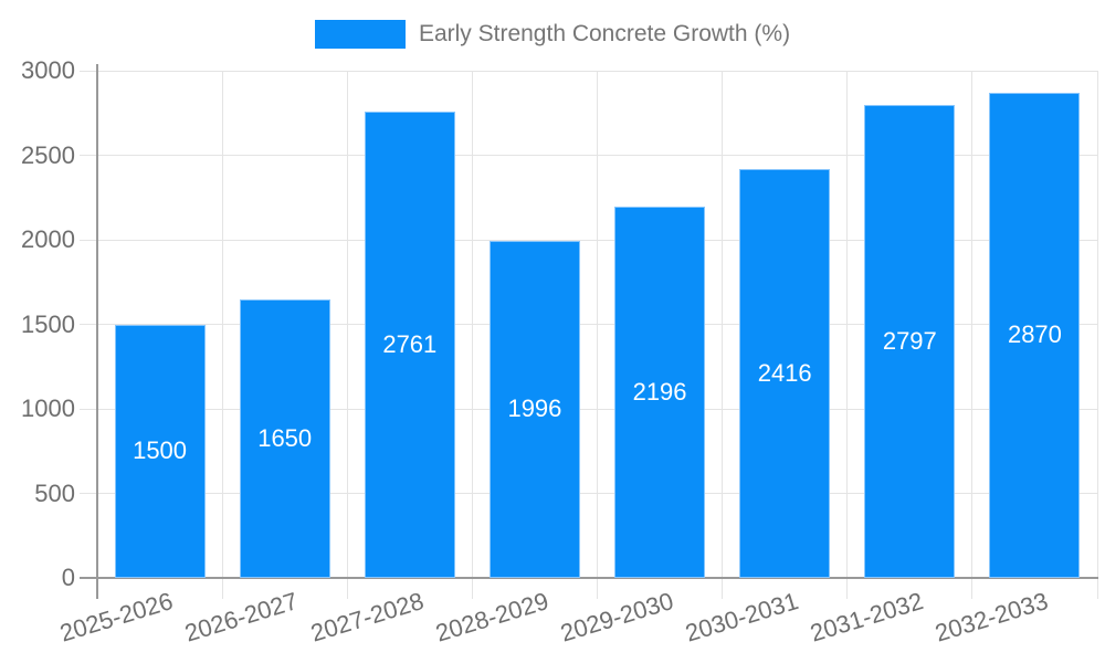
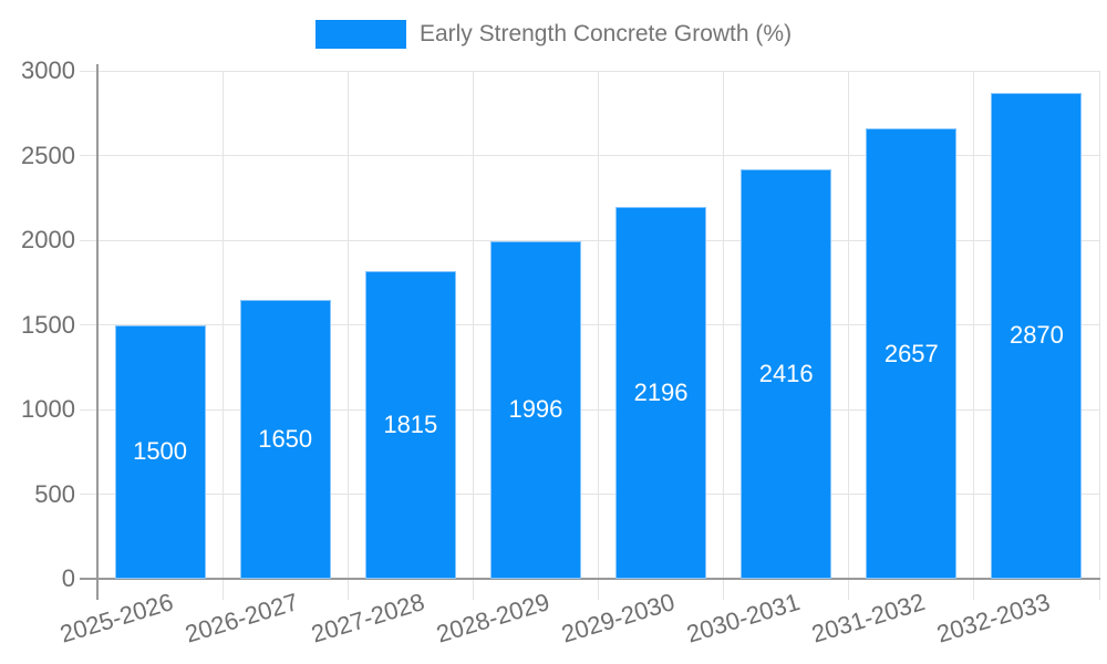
2027-2028: 2761 -> 1815
2031-2032: 2797 -> 2657
